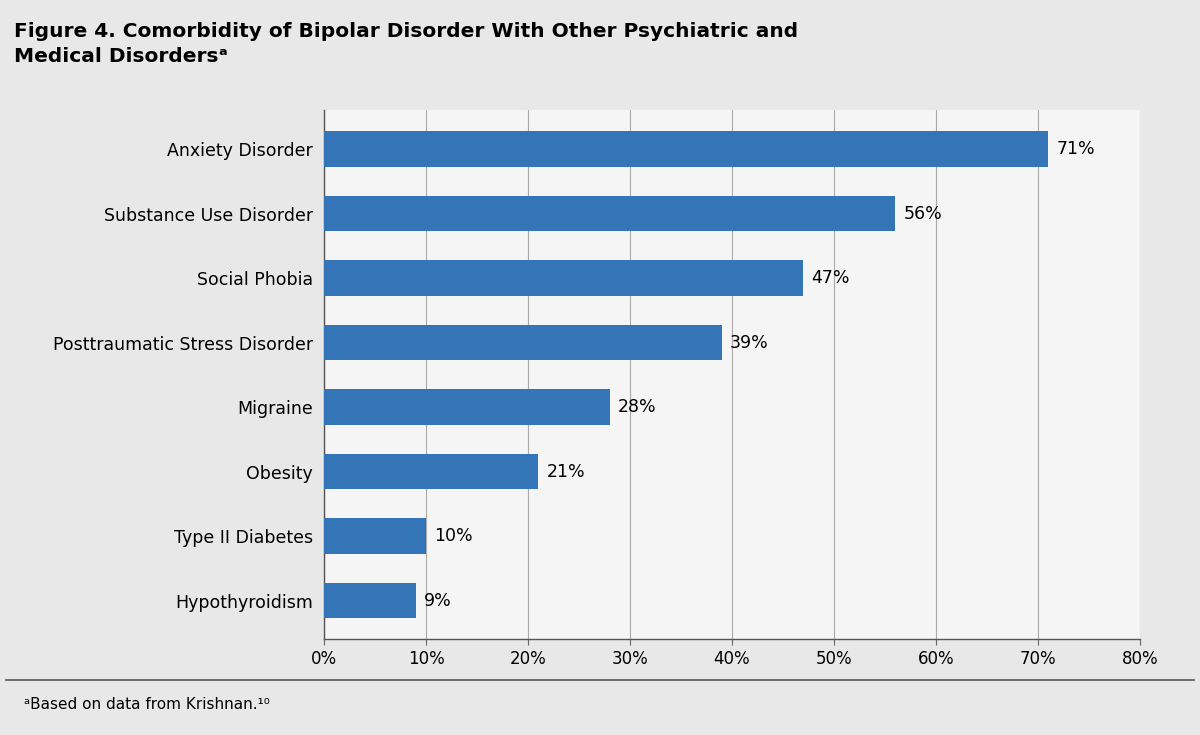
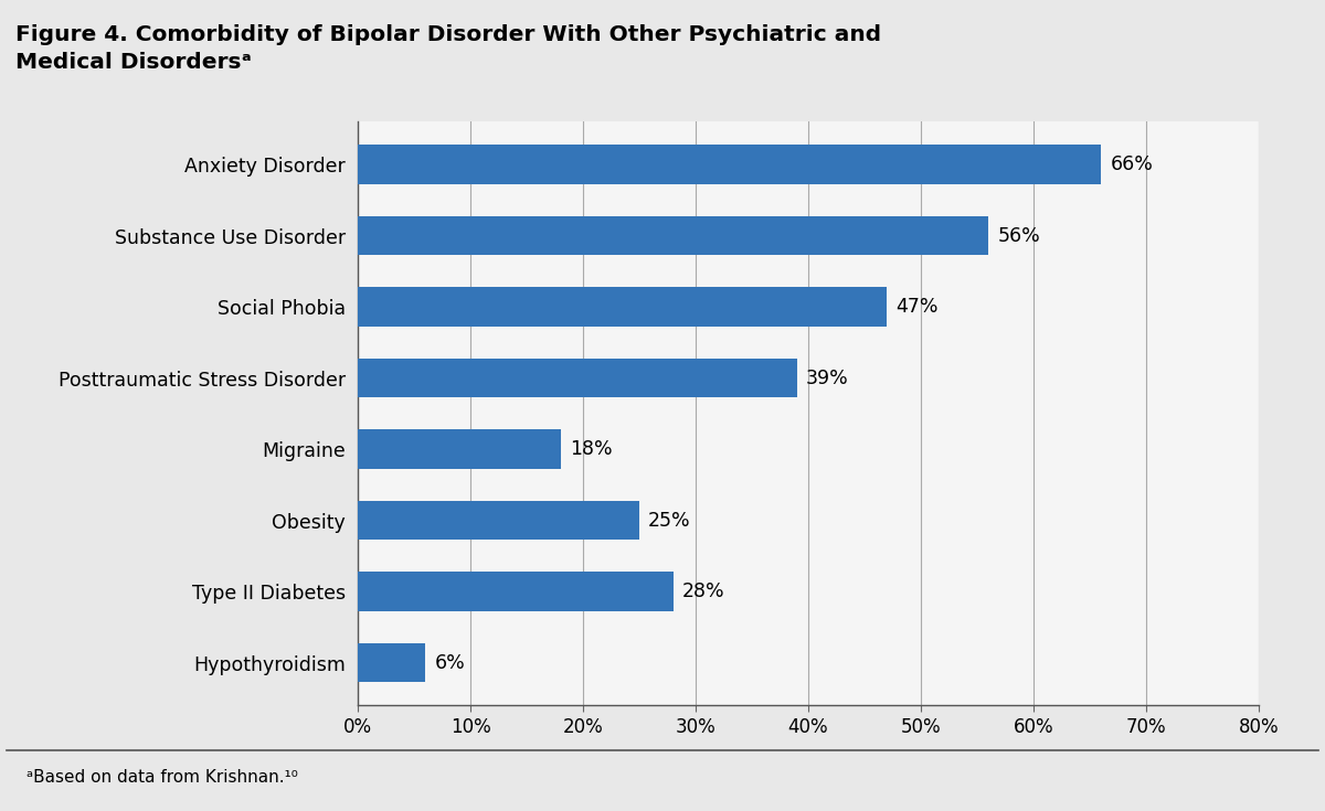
Anxiety Disorder: 71% -> 66%
Migraine: 28% -> 18%
Obesity: 21% -> 25%
Type II Diabetes: 10% -> 28%
Hypothyroidism: 9% -> 6%
